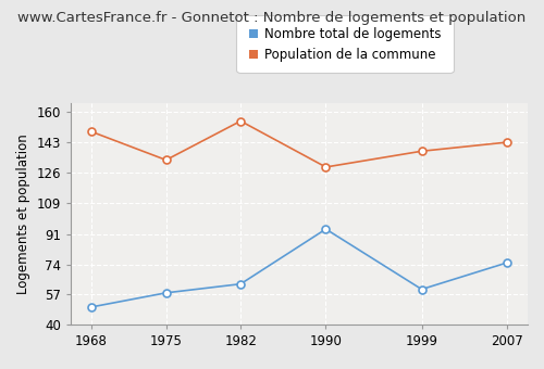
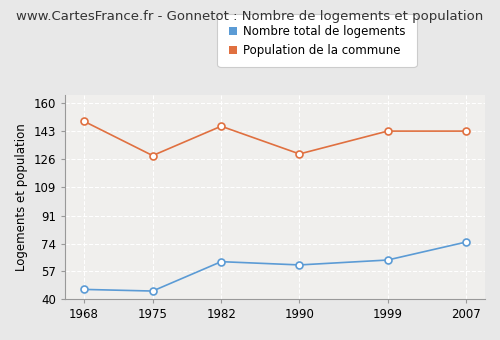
Nombre total de logements/1968: 50 -> 46
Nombre total de logements/1975: 58 -> 45
Population de la commune/1975: 133 -> 128
Population de la commune/1982: 155 -> 146
Nombre total de logements/1990: 94 -> 61
Nombre total de logements/1999: 60 -> 64
Population de la commune/1999: 138 -> 143
